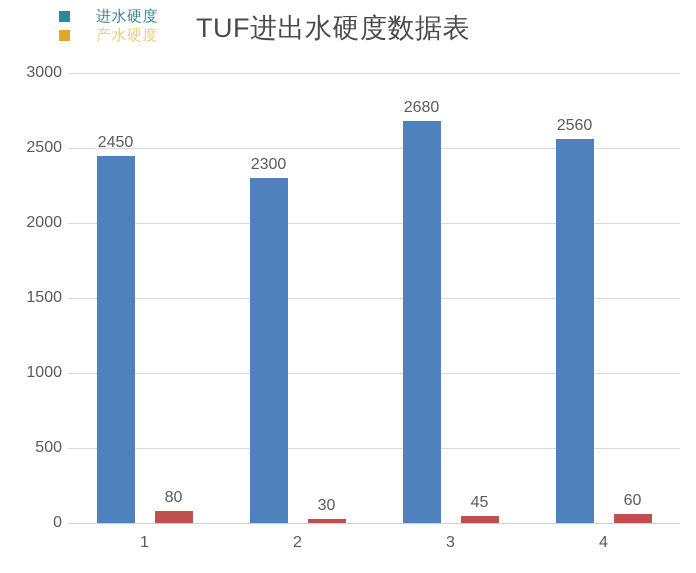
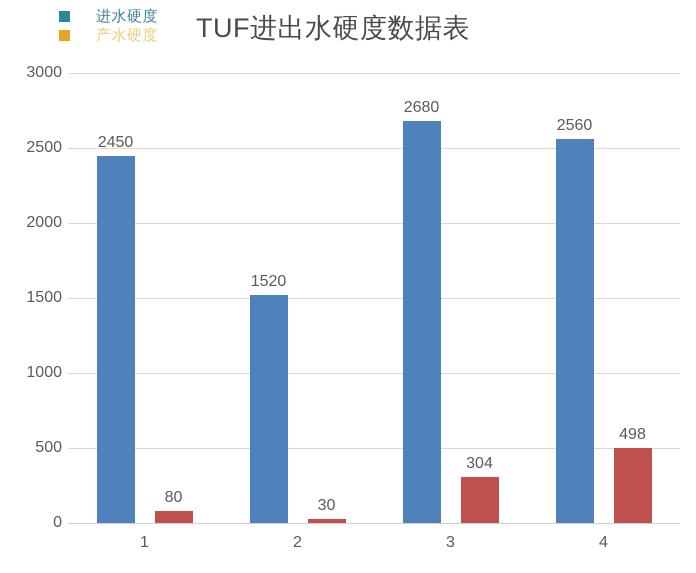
进水硬度/2: 2300 -> 1520
产水硬度/3: 45 -> 304
产水硬度/4: 60 -> 498
